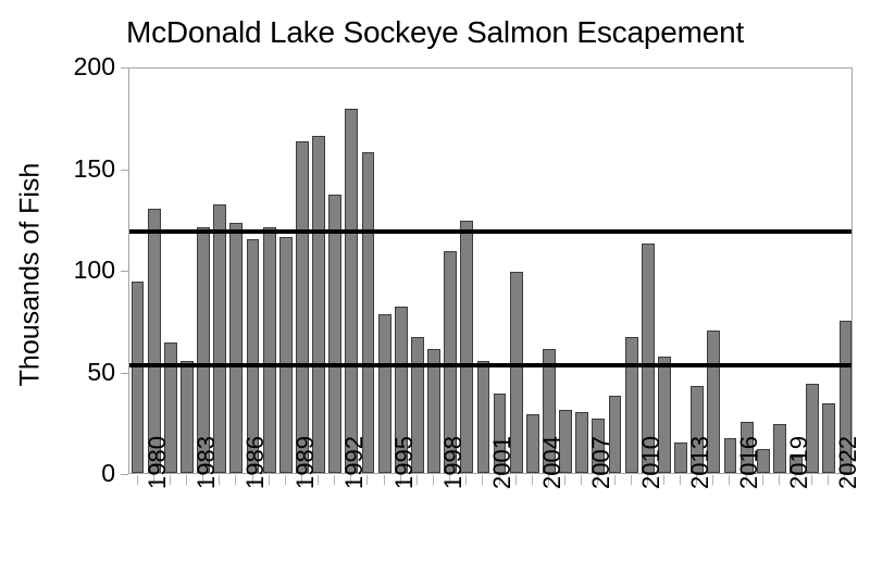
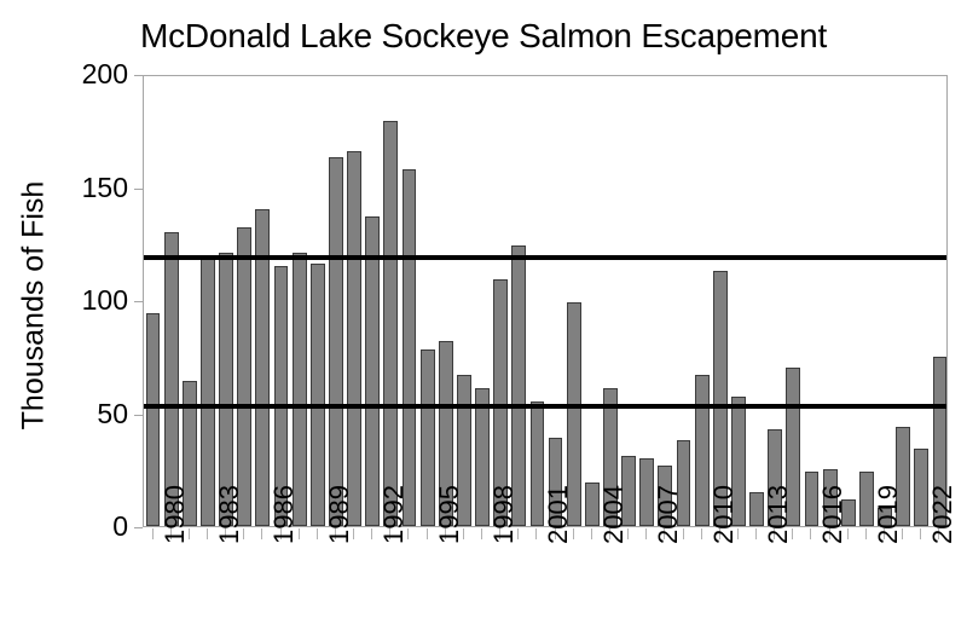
1983: 55 -> 119
1986: 123 -> 140
2004: 29 -> 19
2016: 17 -> 24
